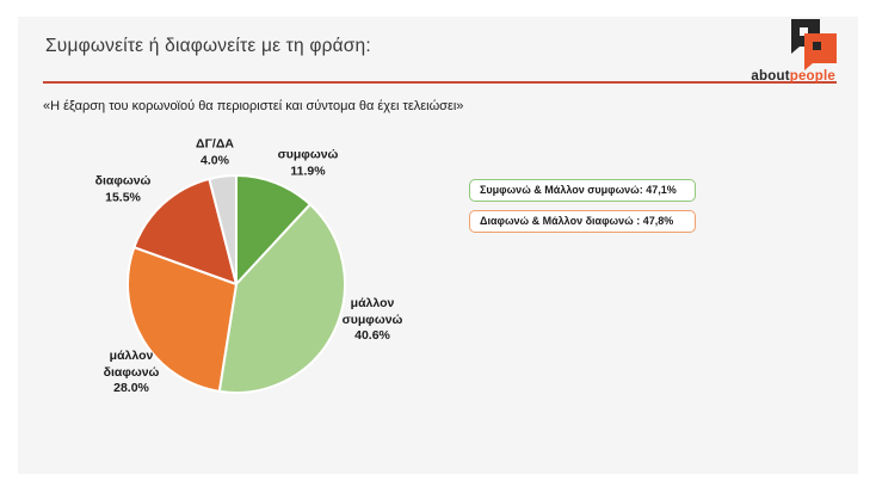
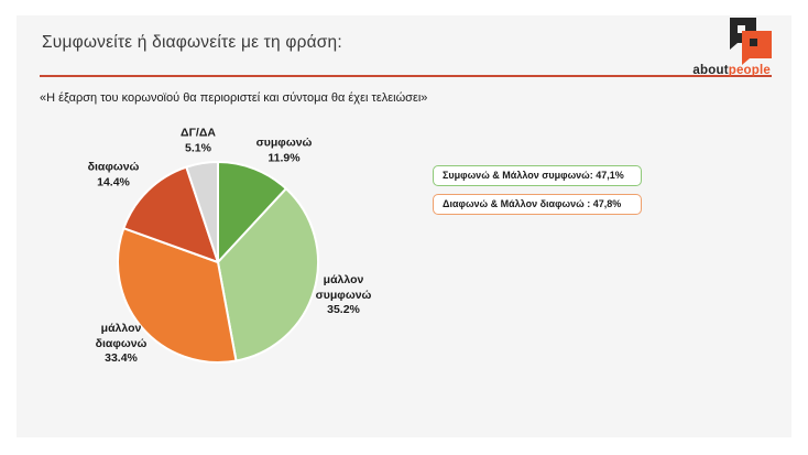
μάλλον συμφωνώ: 40.6% -> 35.2%
μάλλον διαφωνώ: 28.0% -> 33.4%
διαφωνώ: 15.5% -> 14.4%
ΔΓ/ΔΑ: 4.0% -> 5.1%
